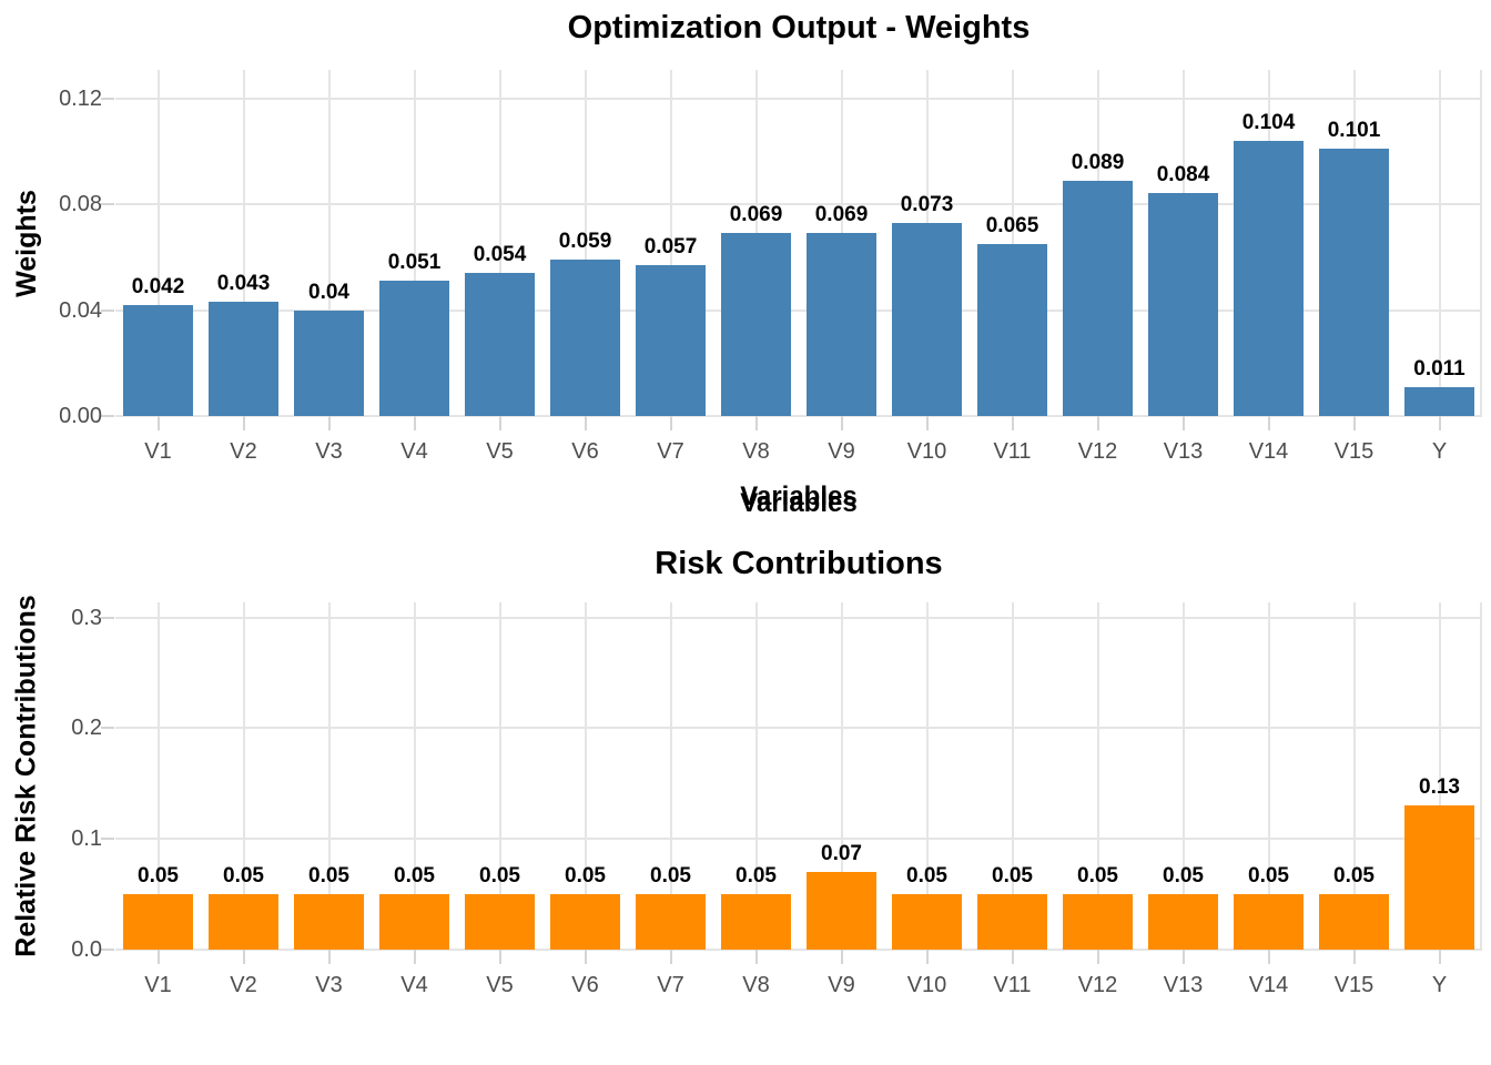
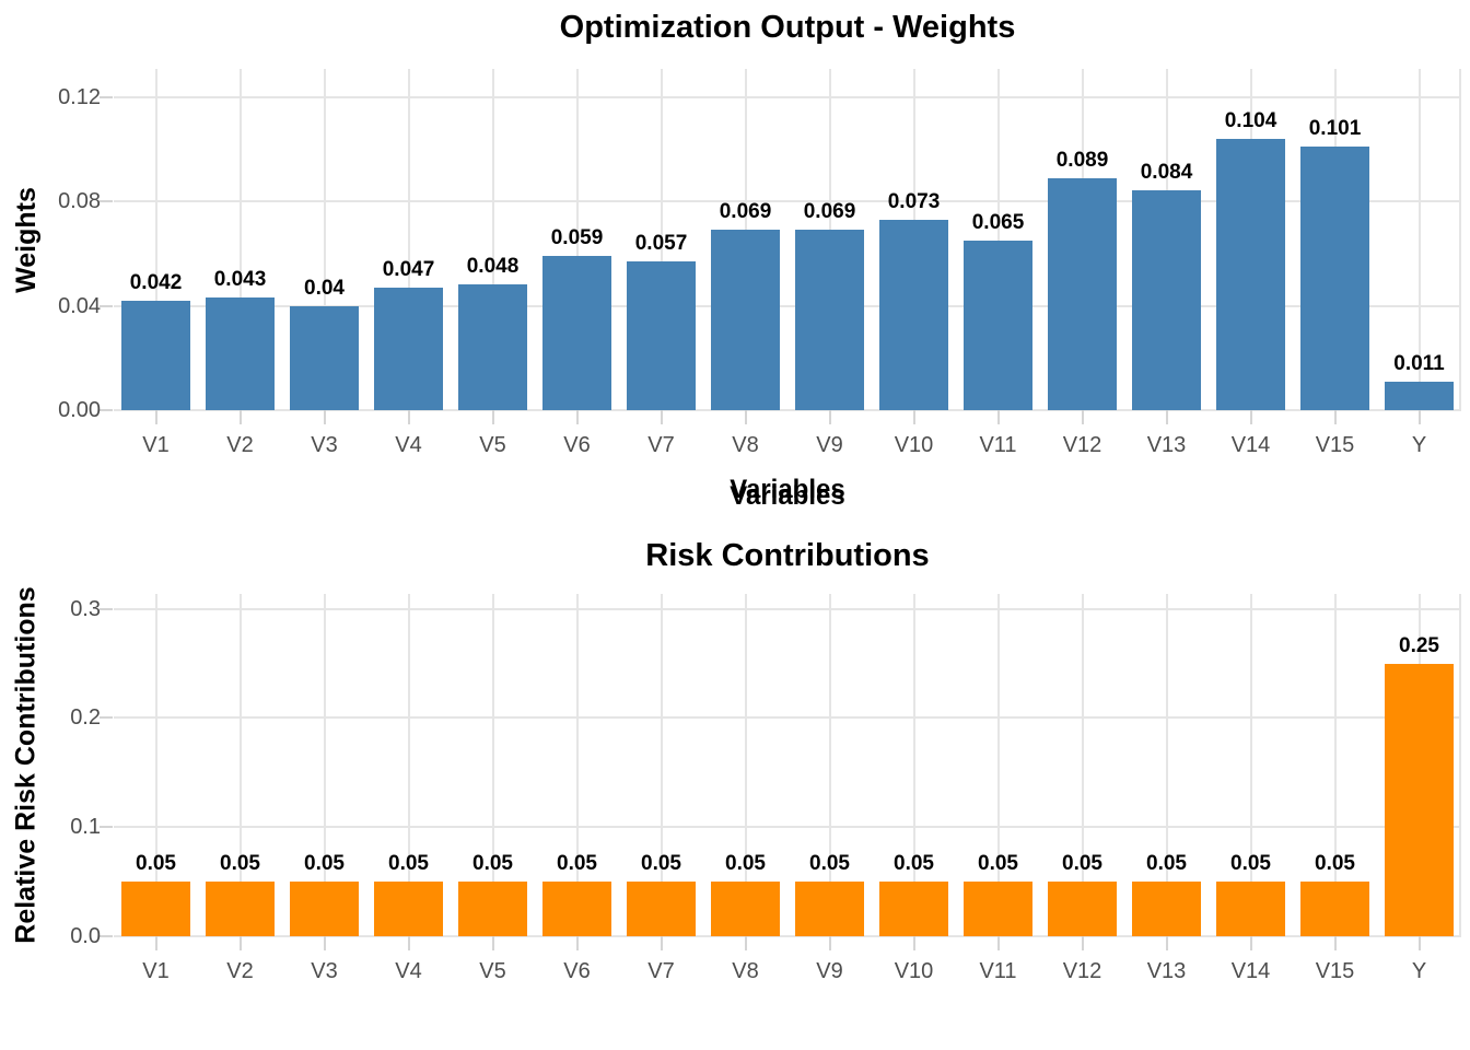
Optimization Output - Weights/V4: 0.051 -> 0.047
Optimization Output - Weights/V5: 0.054 -> 0.048
Risk Contributions/V9: 0.07 -> 0.05
Risk Contributions/Y: 0.13 -> 0.25
